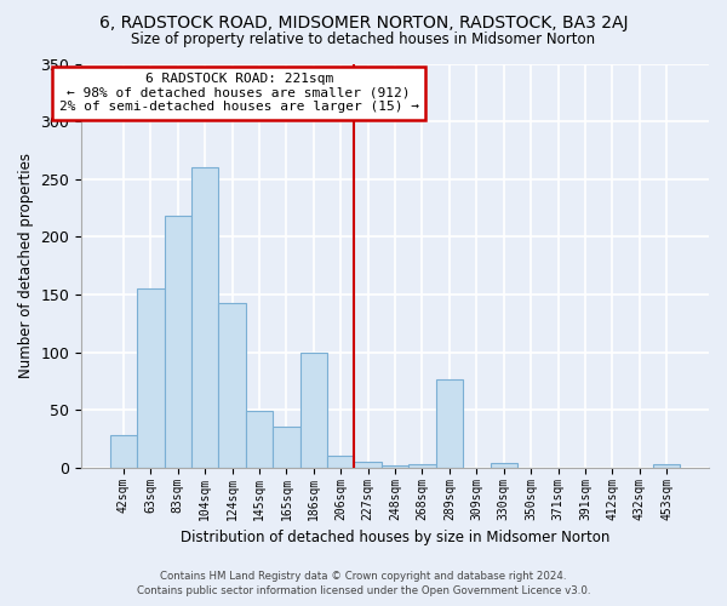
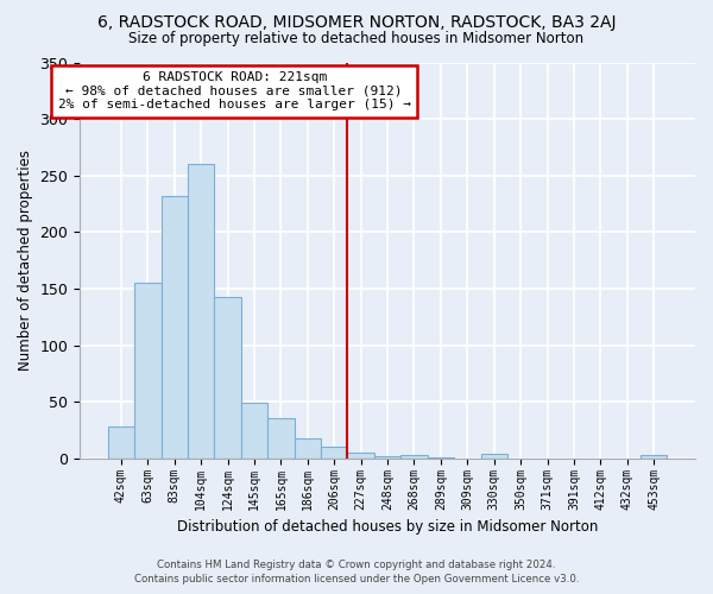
83sqm: 218 -> 232
186sqm: 100 -> 18
289sqm: 76 -> 1
